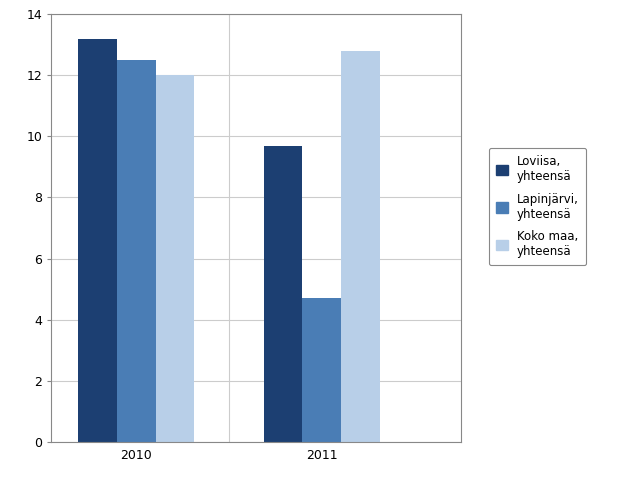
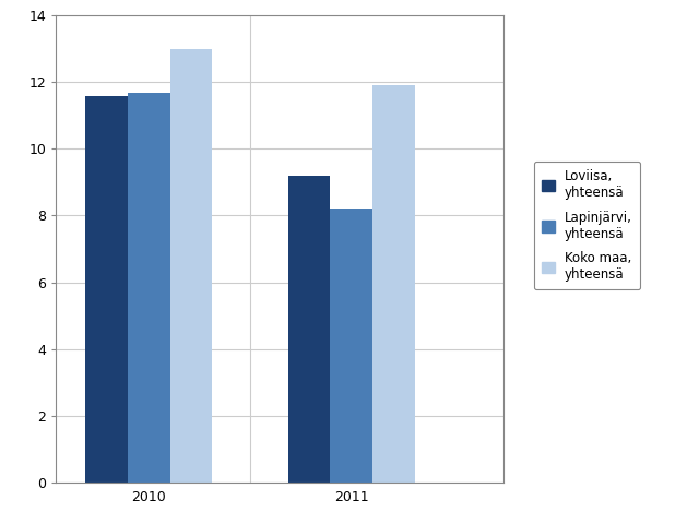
Loviisa, yhteensä/2010: 13.2 -> 11.6
Lapinjärvi, yhteensä/2010: 12.5 -> 11.7
Koko maa, yhteensä/2010: 12.0 -> 13.0
Loviisa, yhteensä/2011: 9.7 -> 9.2
Lapinjärvi, yhteensä/2011: 4.7 -> 8.2
Koko maa, yhteensä/2011: 12.8 -> 11.9
